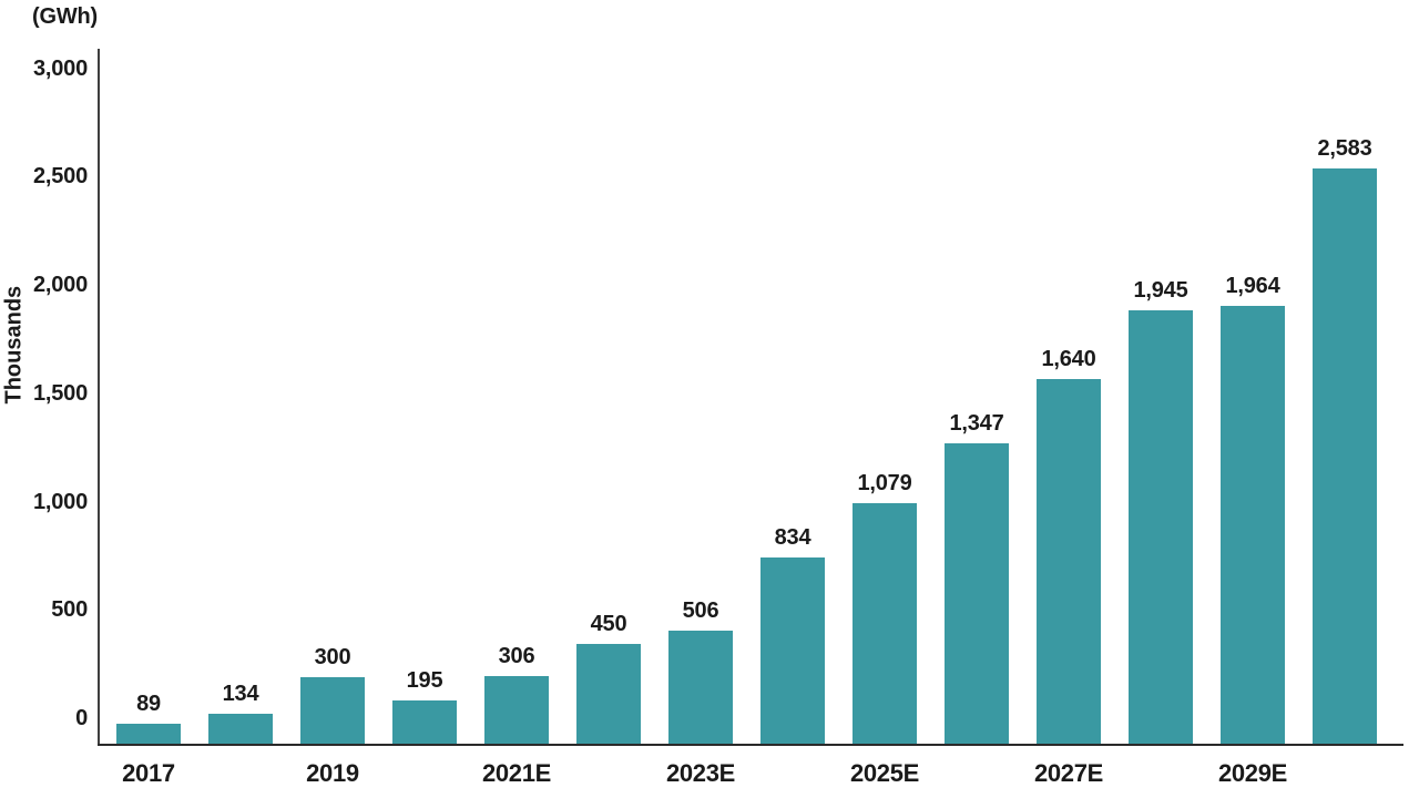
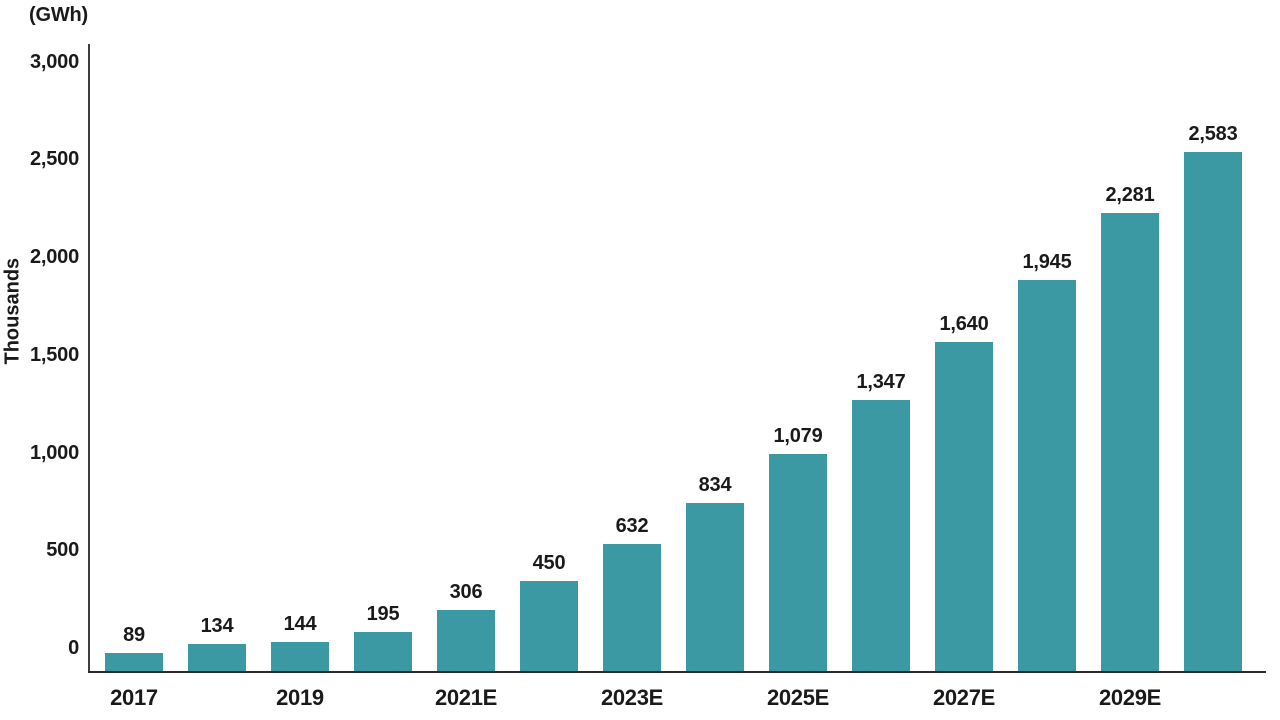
2019: 300 -> 144
2023E: 506 -> 632
2029E: 1,964 -> 2,281
